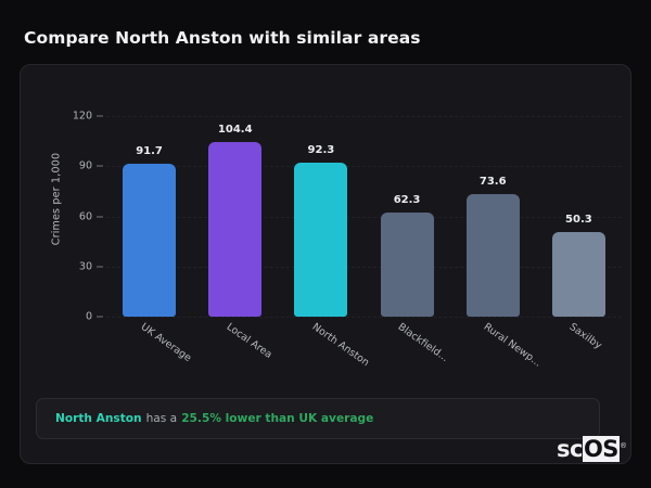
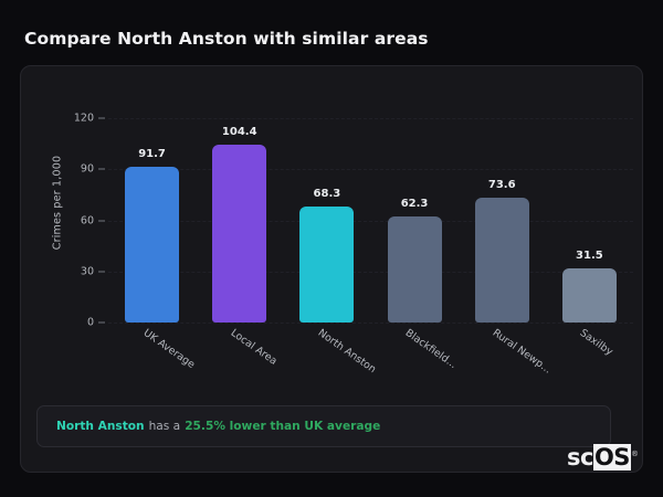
North Anston: 92.3 -> 68.3
Saxilby: 50.3 -> 31.5
